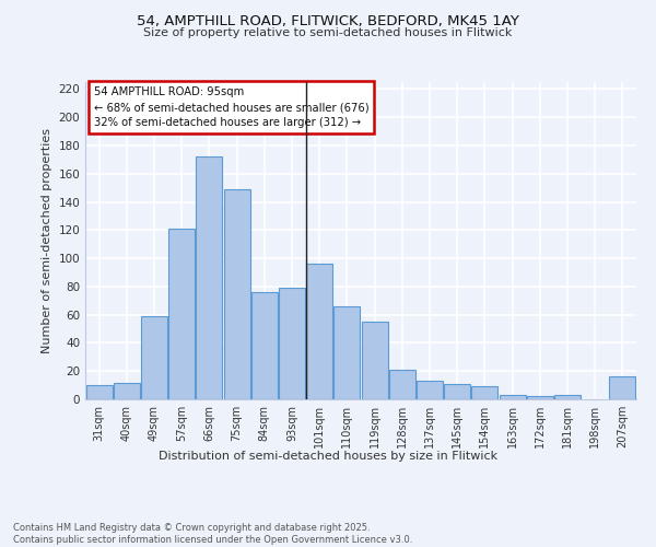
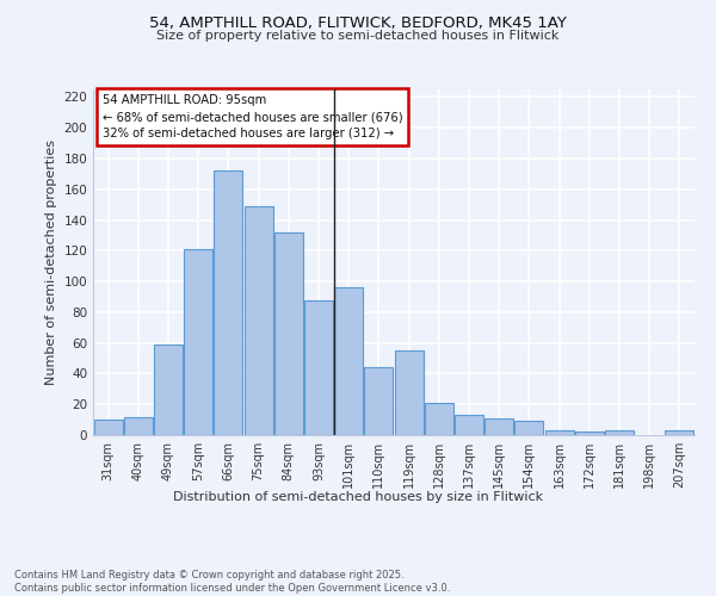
84sqm: 76 -> 132
93sqm: 79 -> 88
110sqm: 66 -> 44
207sqm: 16 -> 3
